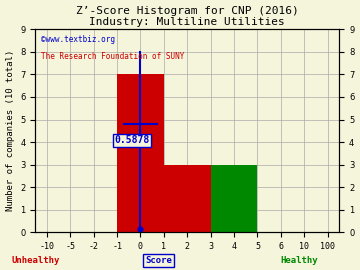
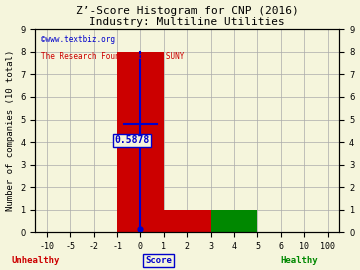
0: 7 -> 8
2: 3 -> 1
4: 3 -> 1
